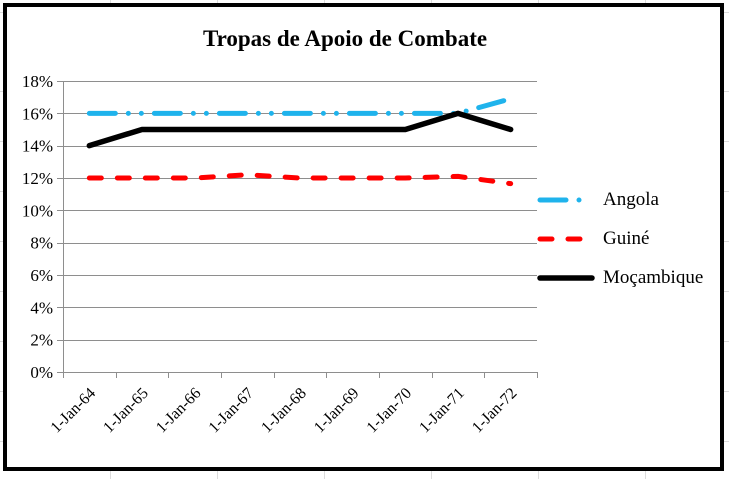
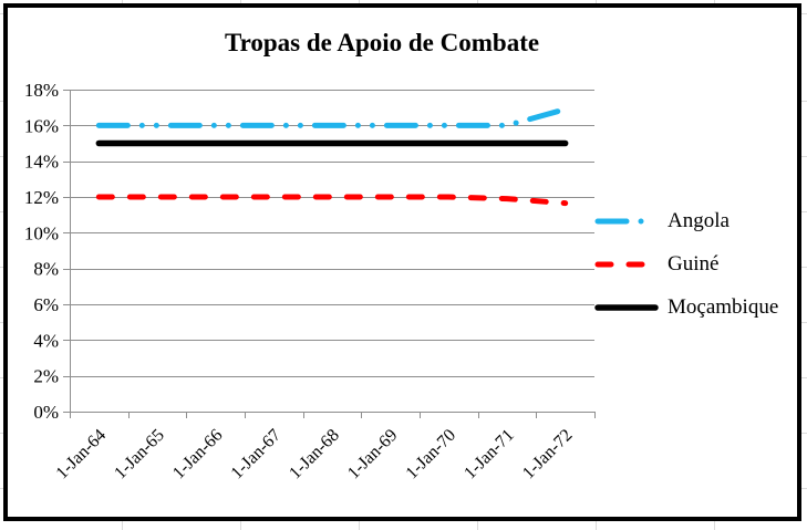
Moçambique/1-Jan-64: 14% -> 15%
Guiné/1-Jan-67: 12.2% -> 12.0%
Guiné/1-Jan-71: 12.1% -> 11.9%
Moçambique/1-Jan-71: 16% -> 15%
